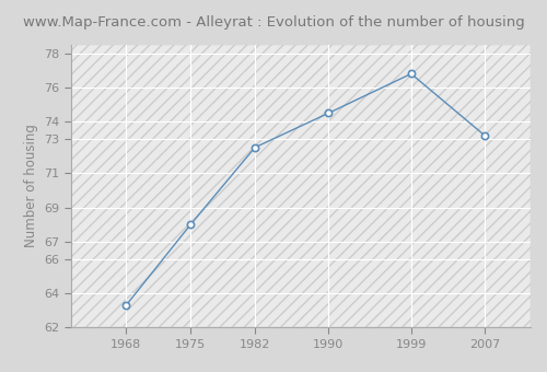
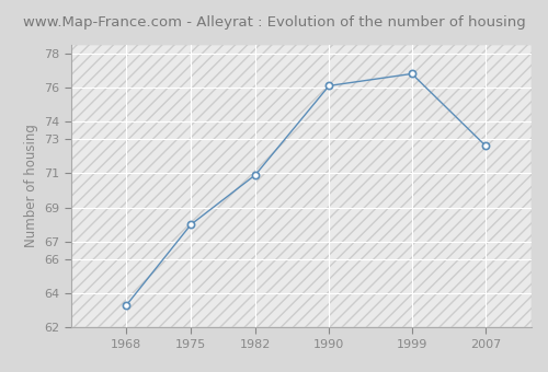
1982: 72.5 -> 70.9
1990: 74.5 -> 76.1
2007: 73.2 -> 72.6
